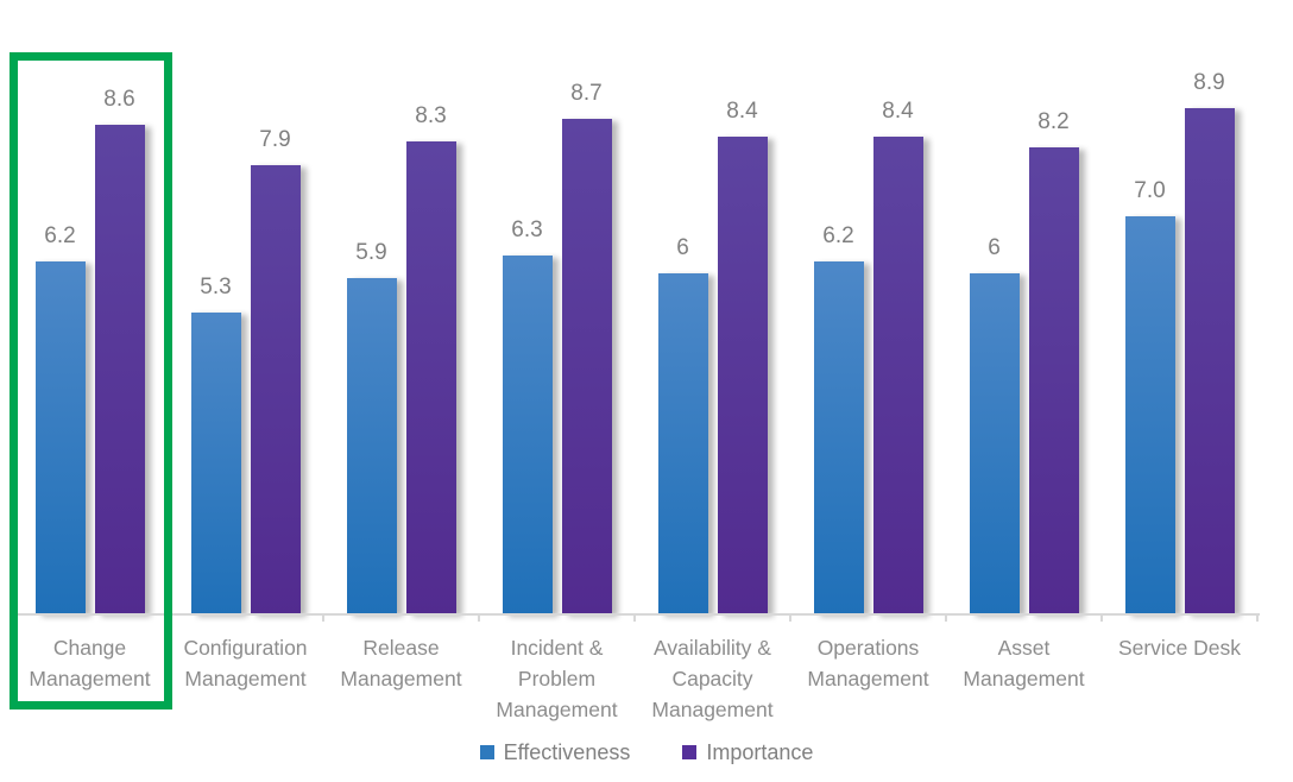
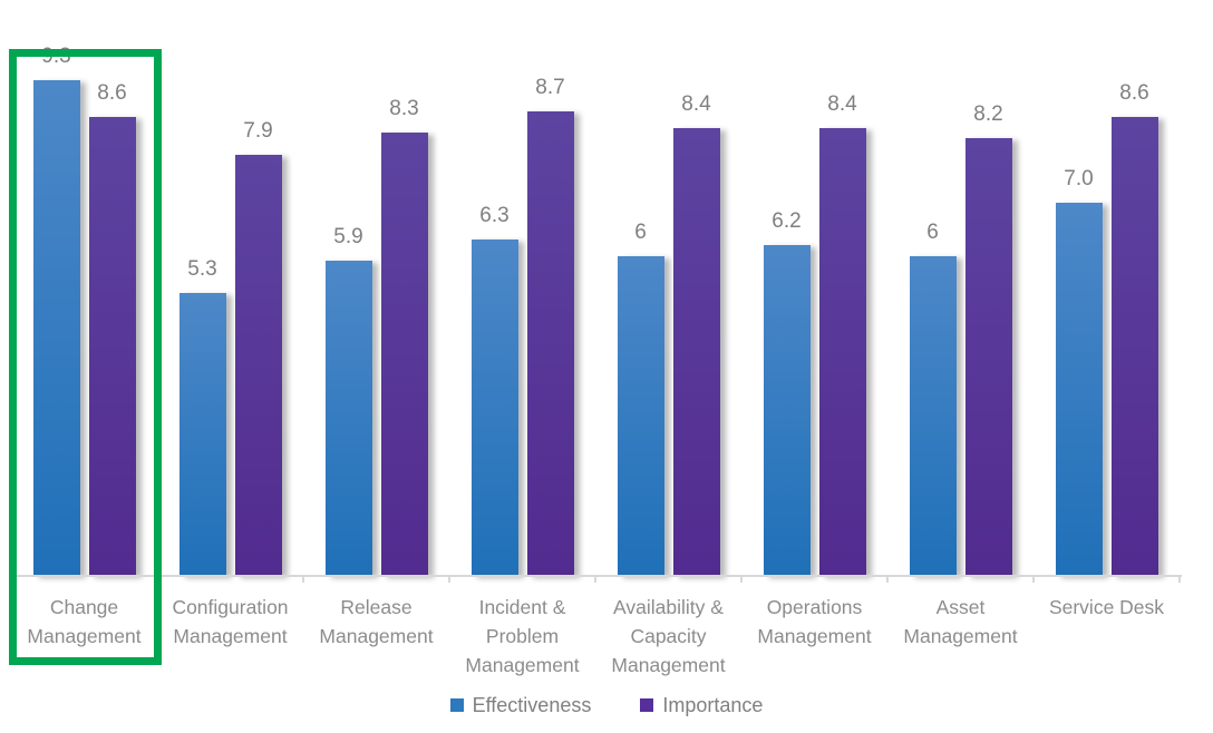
Effectiveness/Change Management: 6.2 -> 9.3
Importance/Service Desk: 8.9 -> 8.6
